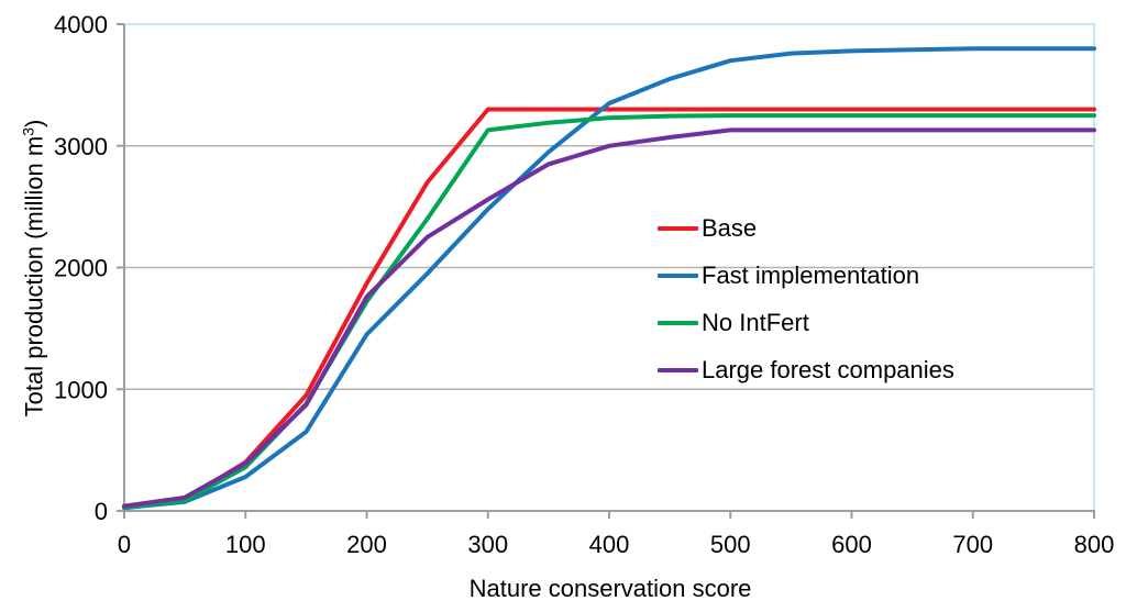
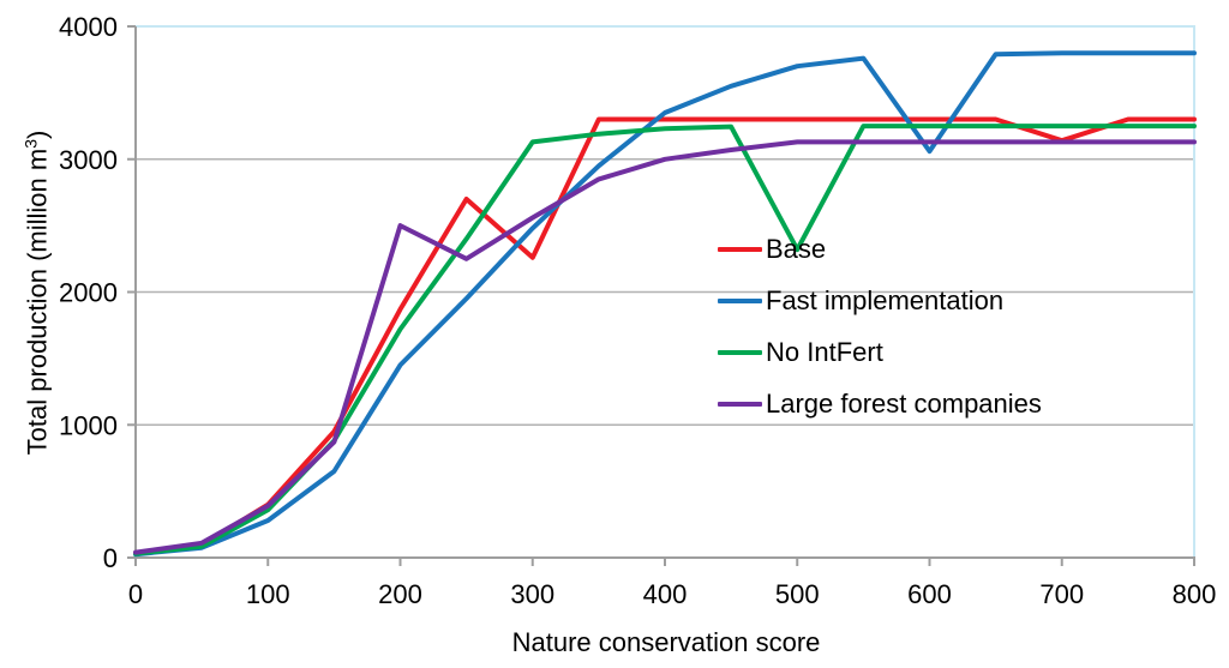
Large forest companies/200: 1760 -> 2500
Base/300: 3300 -> 2260
No IntFert/500: 3250 -> 2320
Fast implementation/600: 3780 -> 3060
Base/700: 3300 -> 3140
